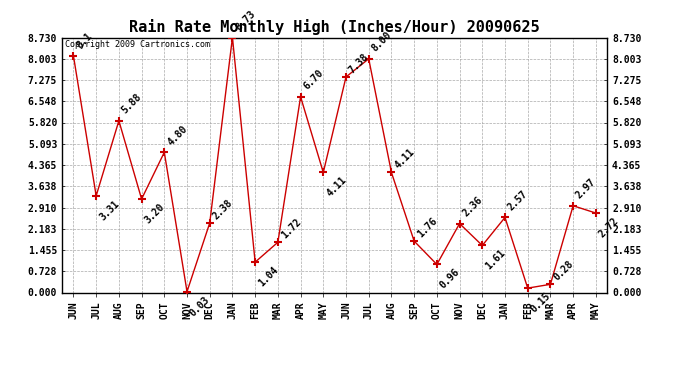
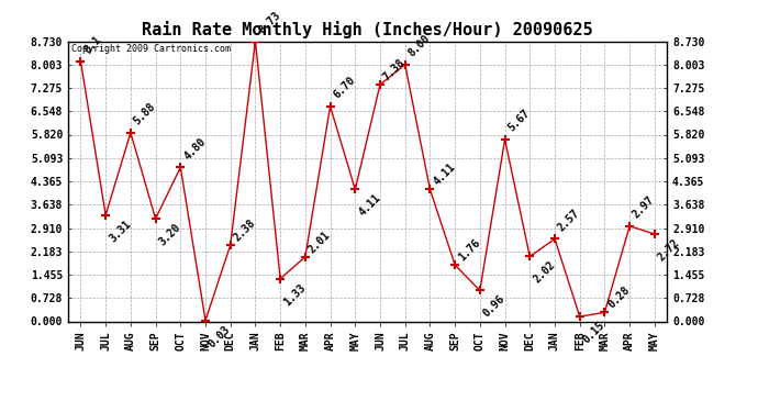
FEB: 1.04 -> 1.33
MAR: 1.72 -> 2.01
NOV: 2.36 -> 5.67
DEC: 1.61 -> 2.02
